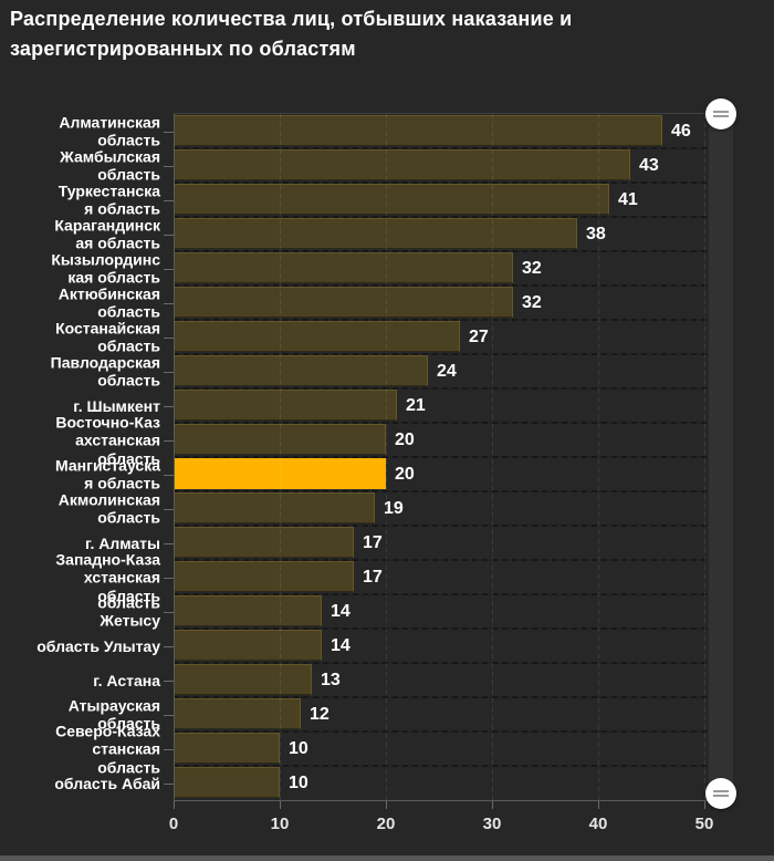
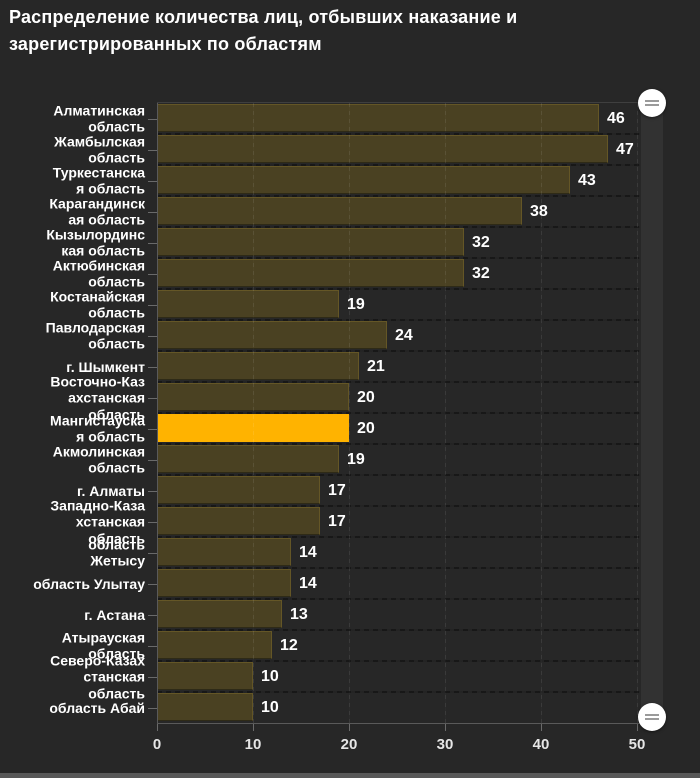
Жамбылская область: 43 -> 47
Туркестанская область: 41 -> 43
Костанайская область: 27 -> 19
